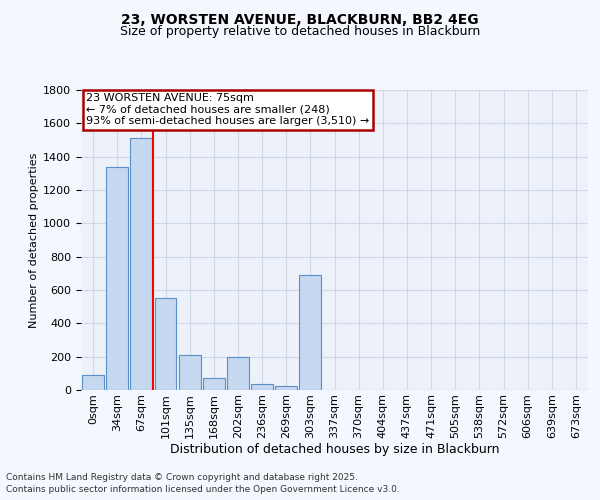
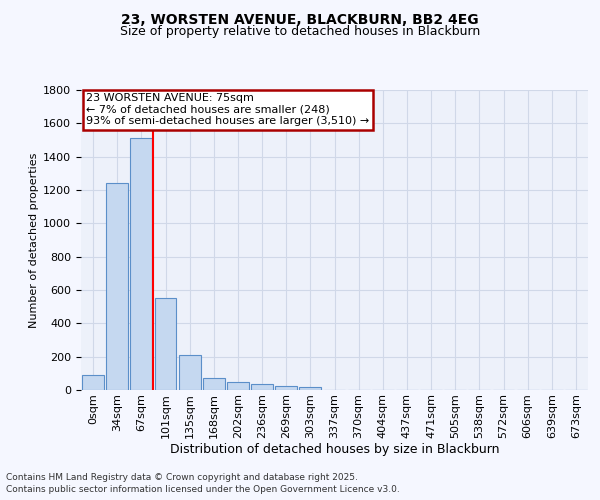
34sqm: 1340 -> 1240
202sqm: 200 -> 50
303sqm: 690 -> 20
